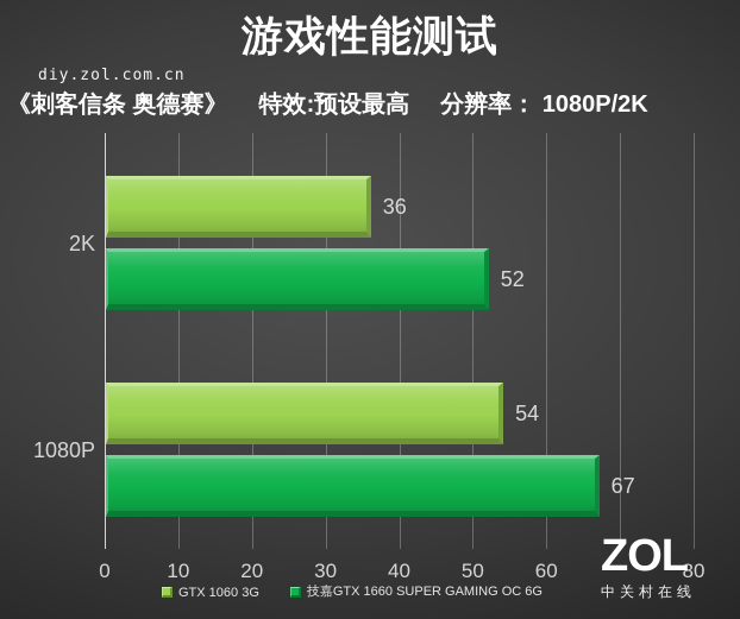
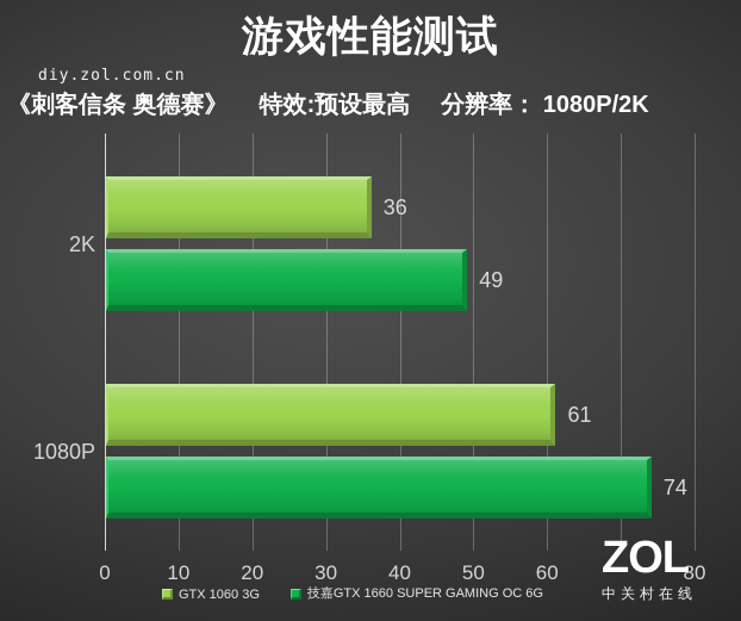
技嘉GTX 1660 SUPER GAMING OC 6G/2K: 52 -> 49
GTX 1060 3G/1080P: 54 -> 61
技嘉GTX 1660 SUPER GAMING OC 6G/1080P: 67 -> 74
